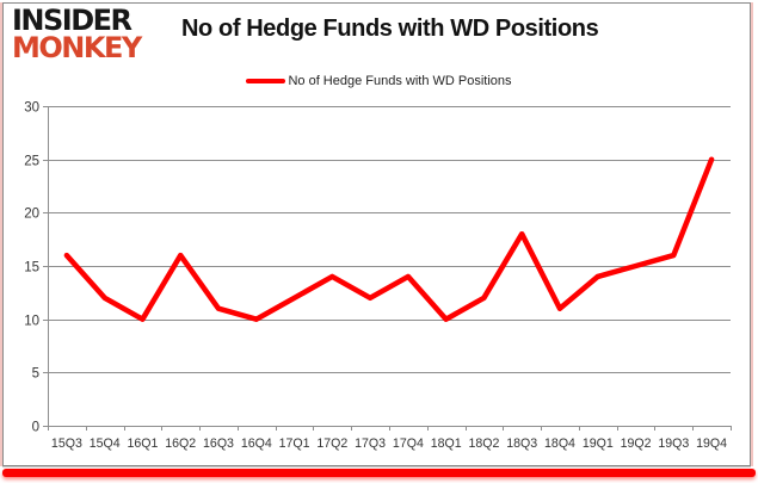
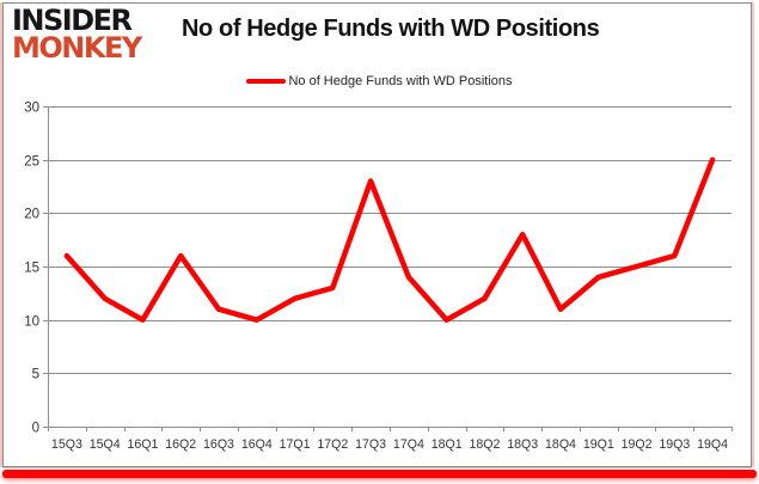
17Q2: 14 -> 13
17Q3: 12 -> 23
